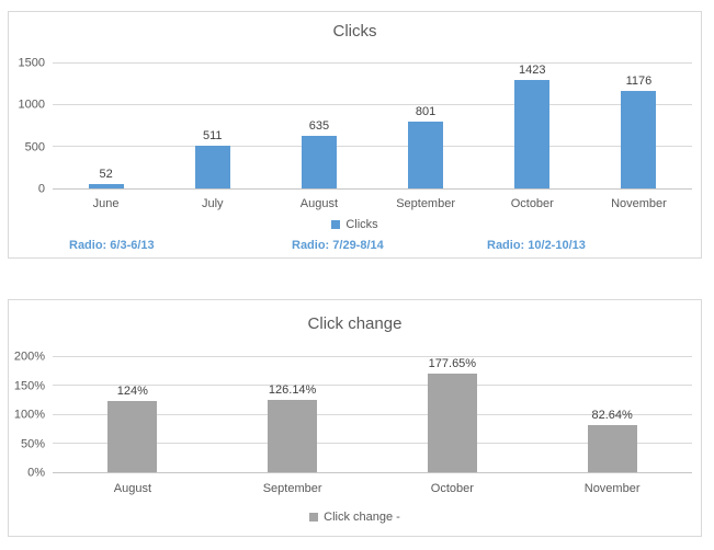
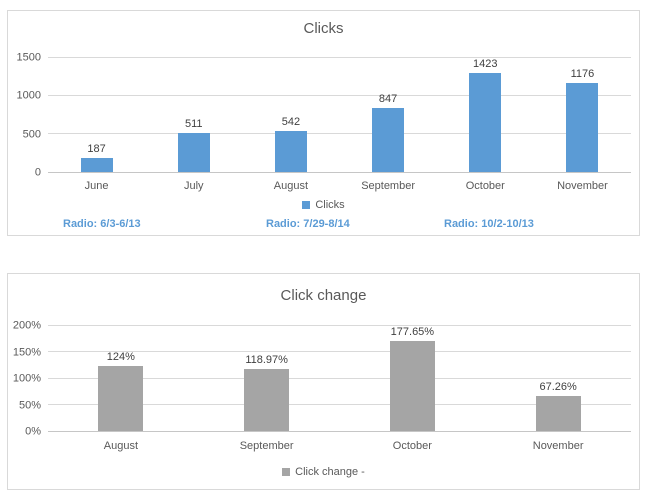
Clicks/June: 52 -> 187
Clicks/August: 635 -> 542
Clicks/September: 801 -> 847
Click change/September: 126.14% -> 118.97%
Click change/November: 82.64% -> 67.26%
